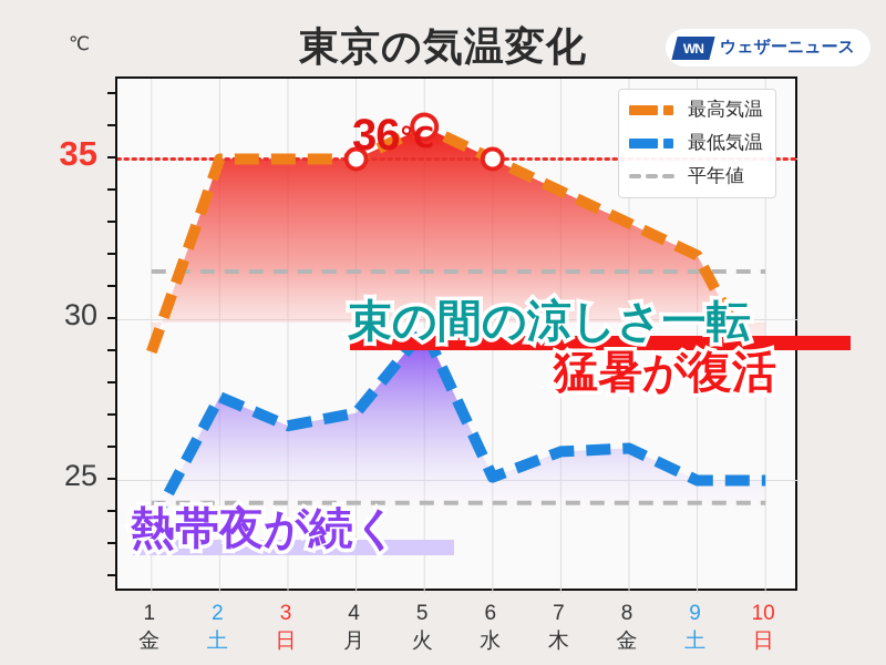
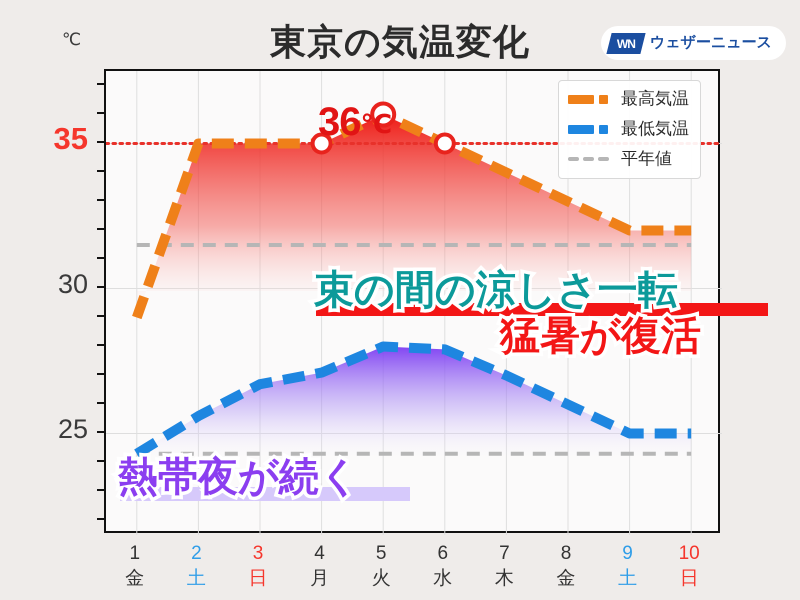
最低気温/1: 23.6 -> 24.3
最低気温/2: 27.6 -> 25.6
最低気温/5: 29.7 -> 28.0
最低気温/6: 25.1 -> 27.9
最低気温/7: 25.9 -> 27.0
最高気温/10: 28 -> 32
